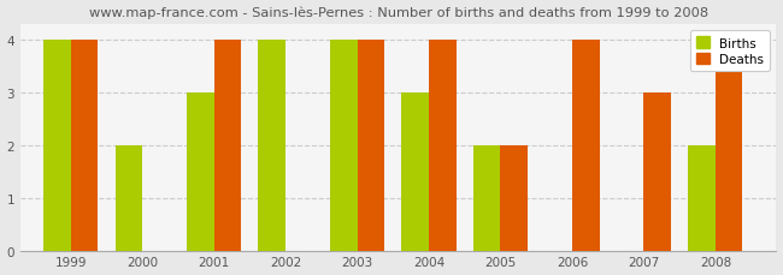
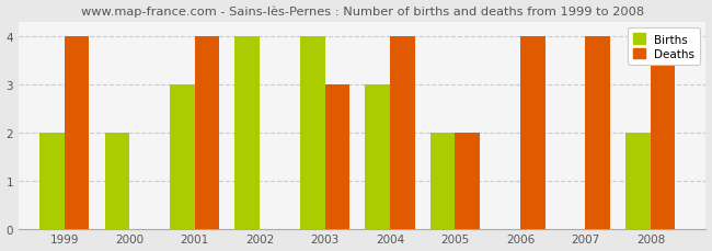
Births/1999: 4 -> 2
Deaths/2003: 4 -> 3
Deaths/2007: 3 -> 4
